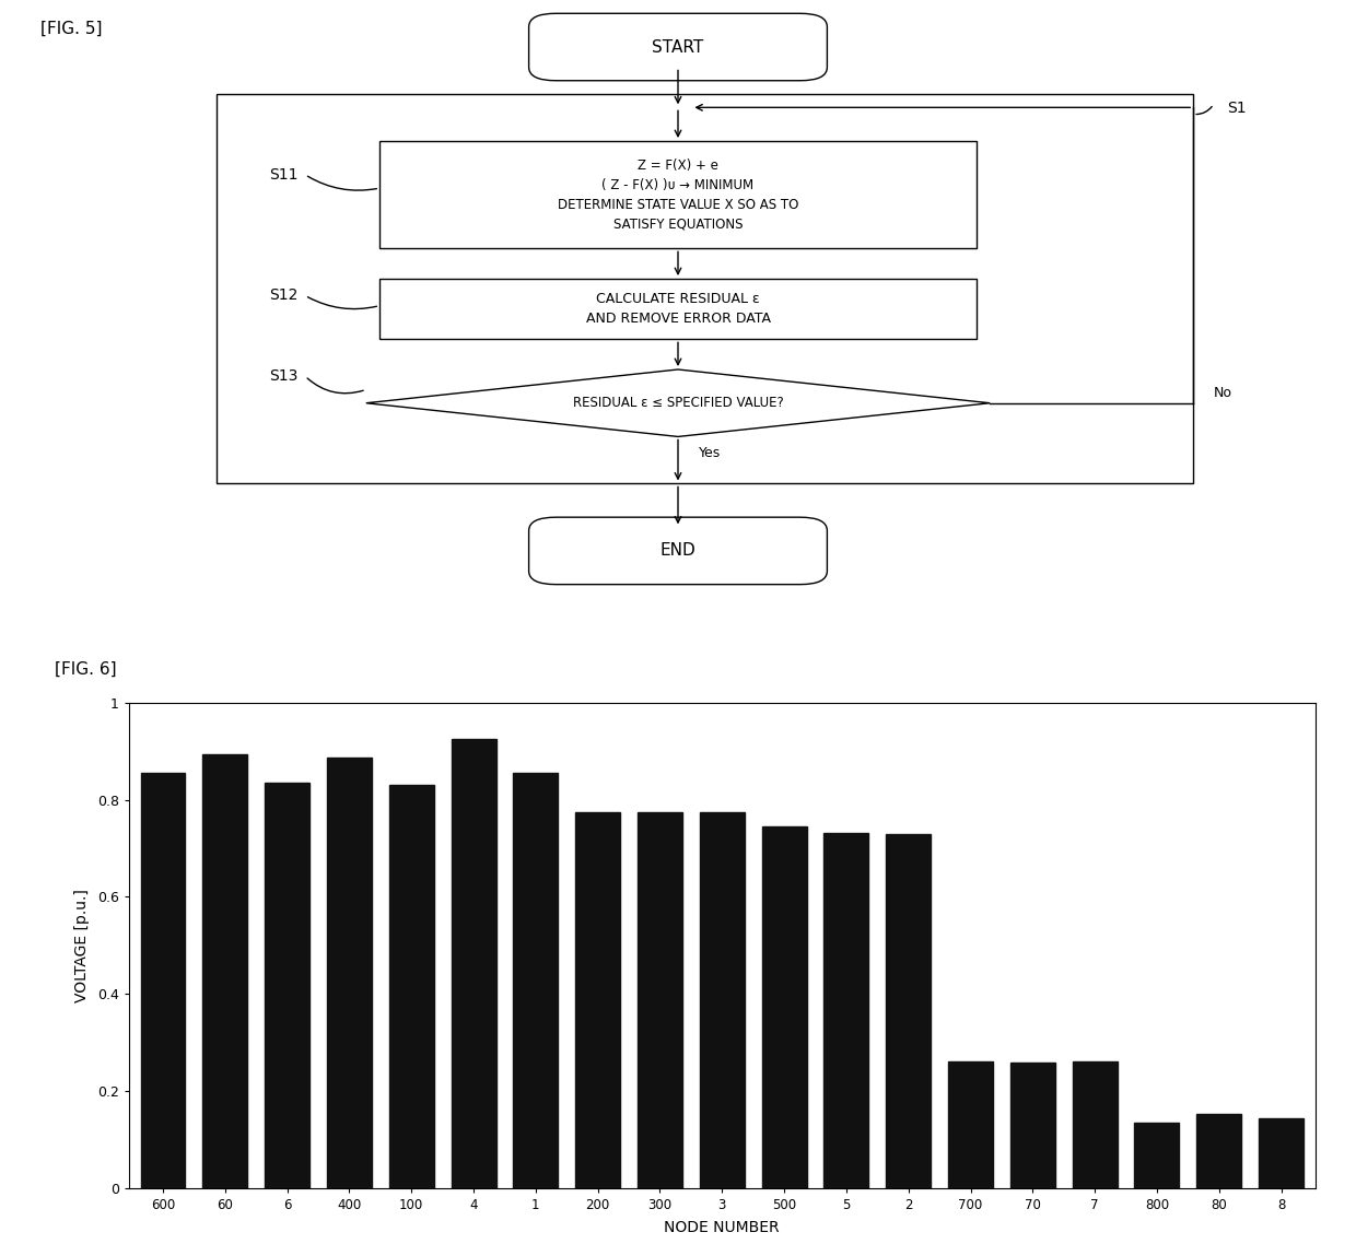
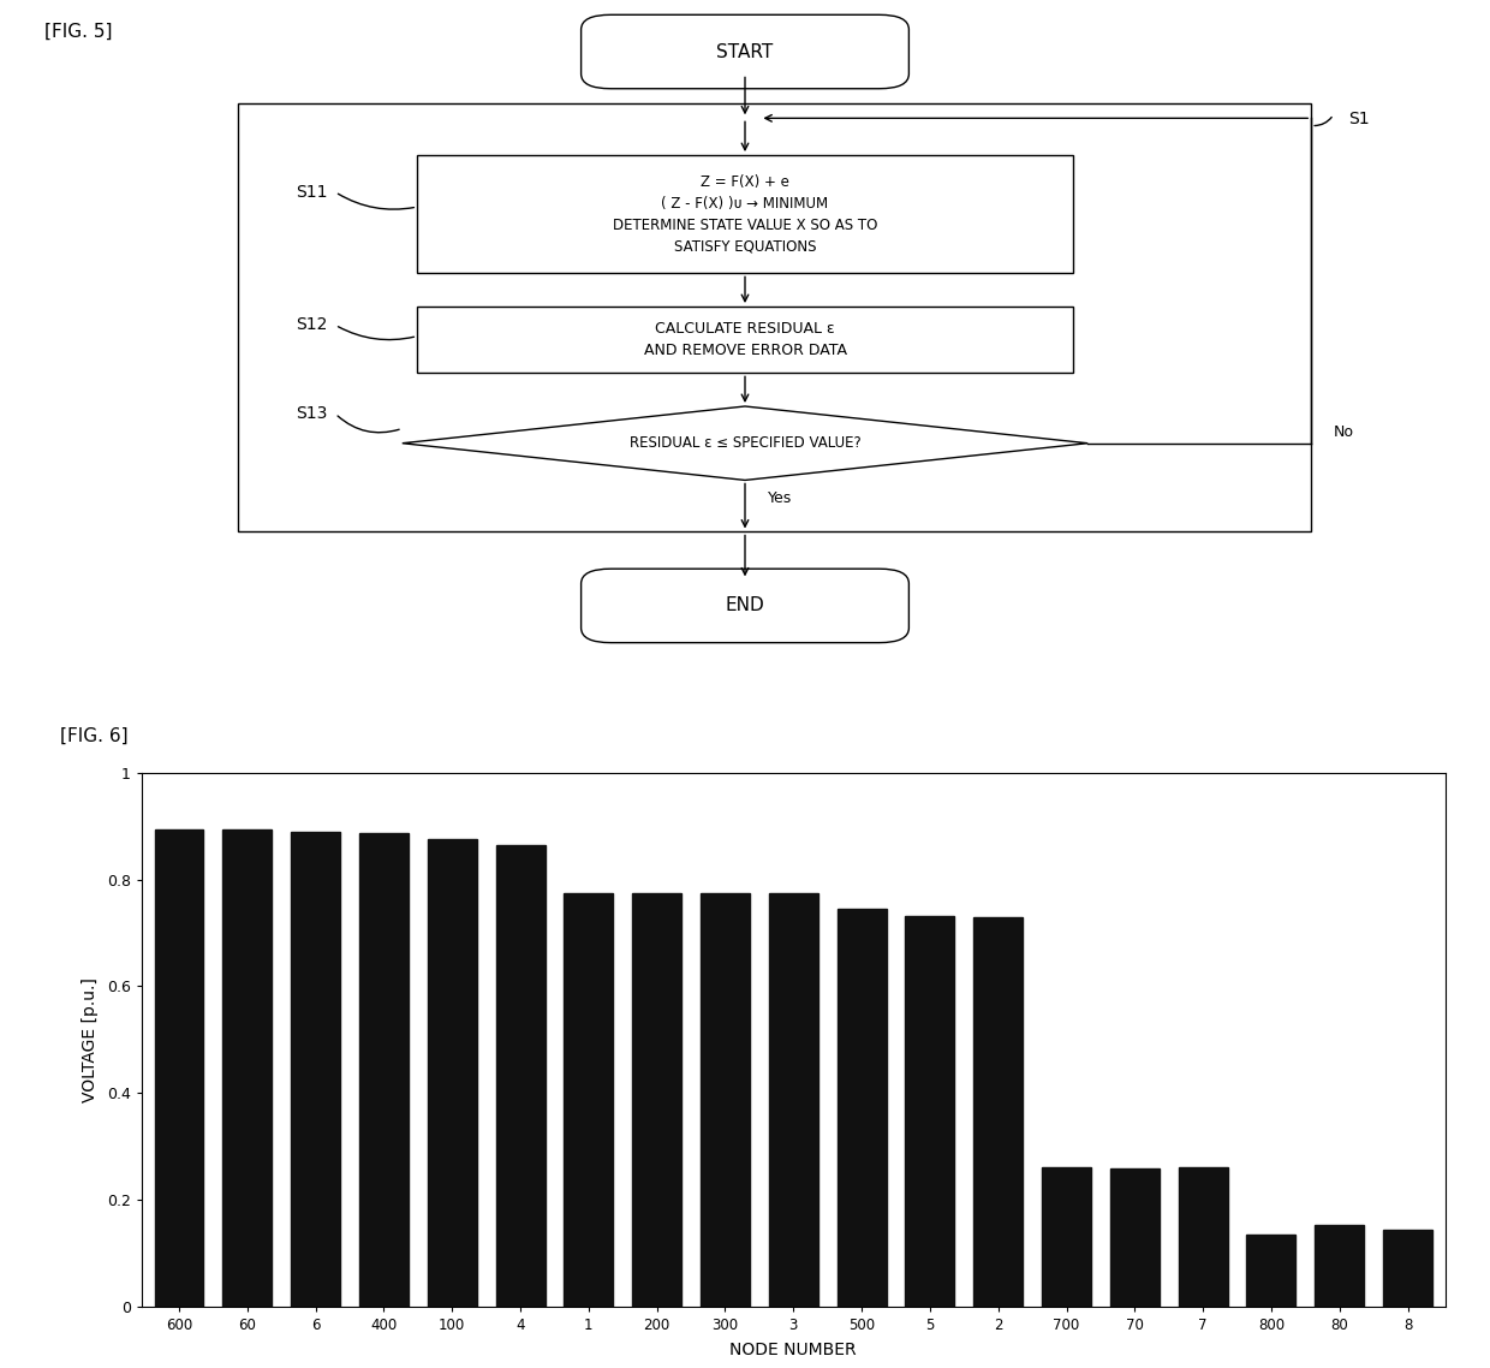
600: 0.855 -> 0.895
6: 0.835 -> 0.890
100: 0.830 -> 0.876
4: 0.925 -> 0.865
1: 0.855 -> 0.775
